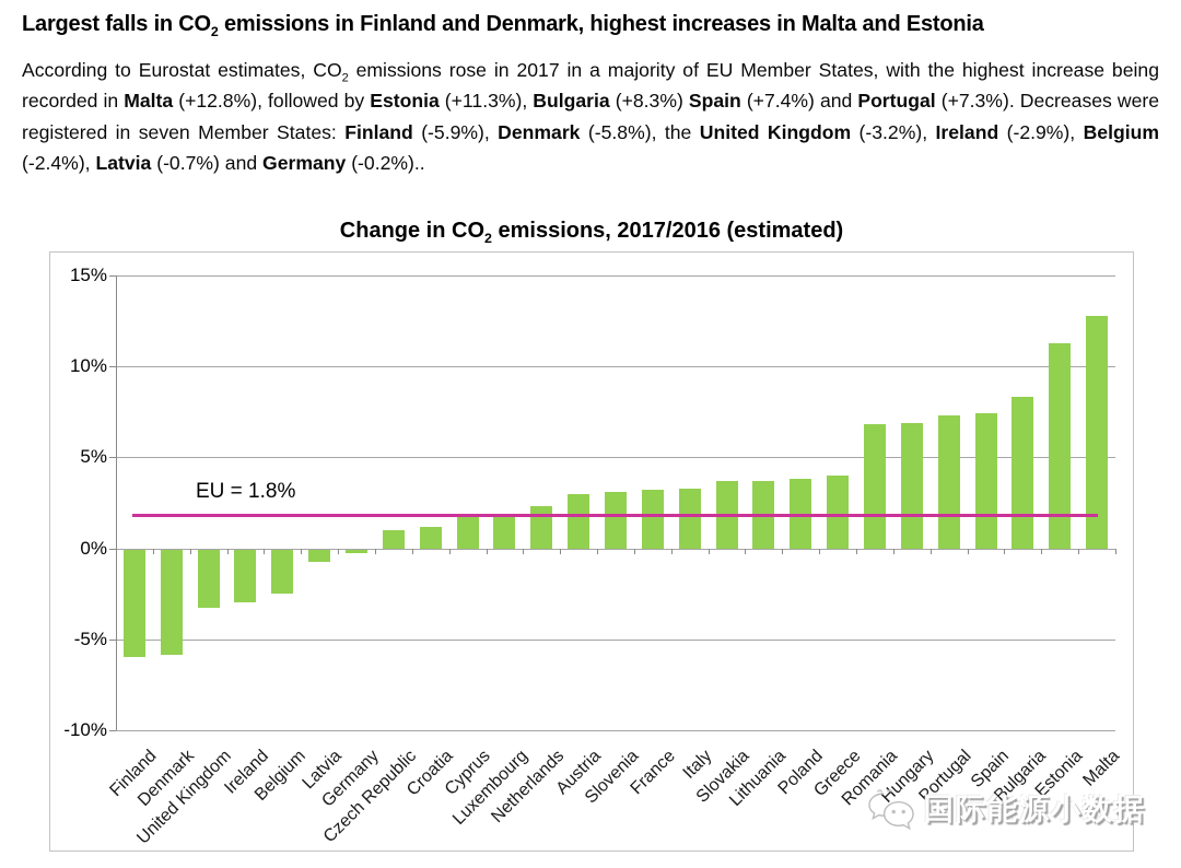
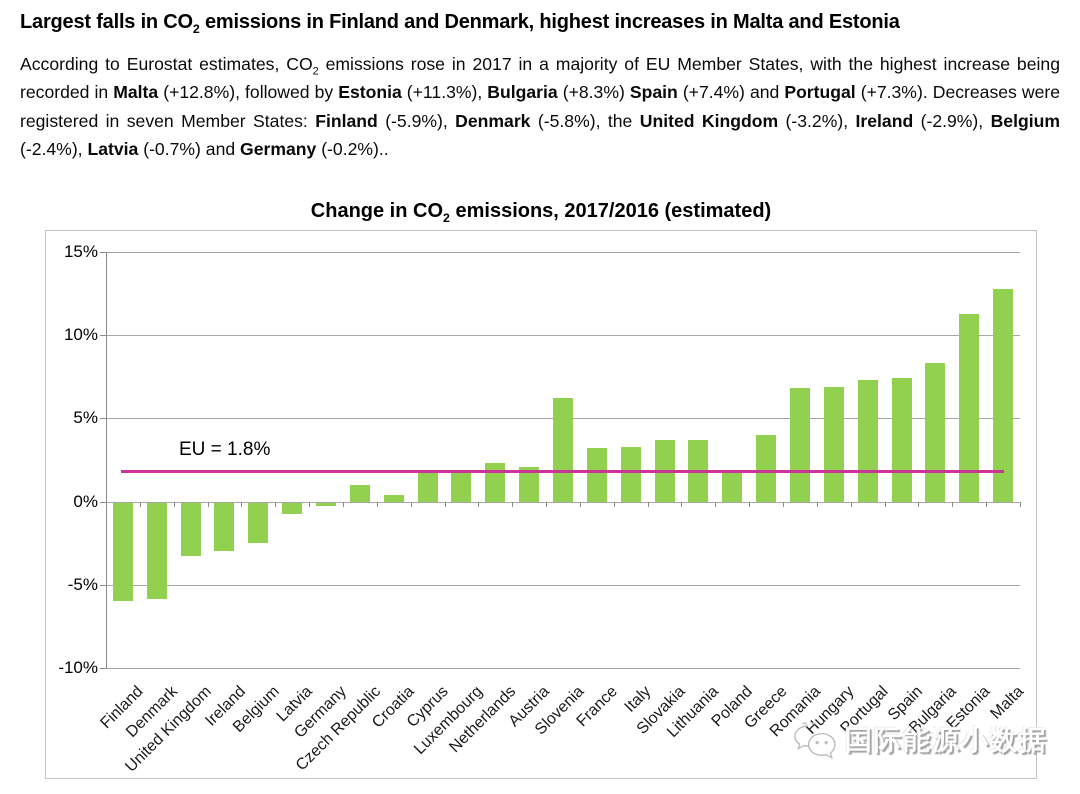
Croatia: 1.2% -> 0.4%
Austria: 3.0% -> 2.1%
Slovenia: 3.1% -> 6.2%
Poland: 3.8% -> 1.8%
